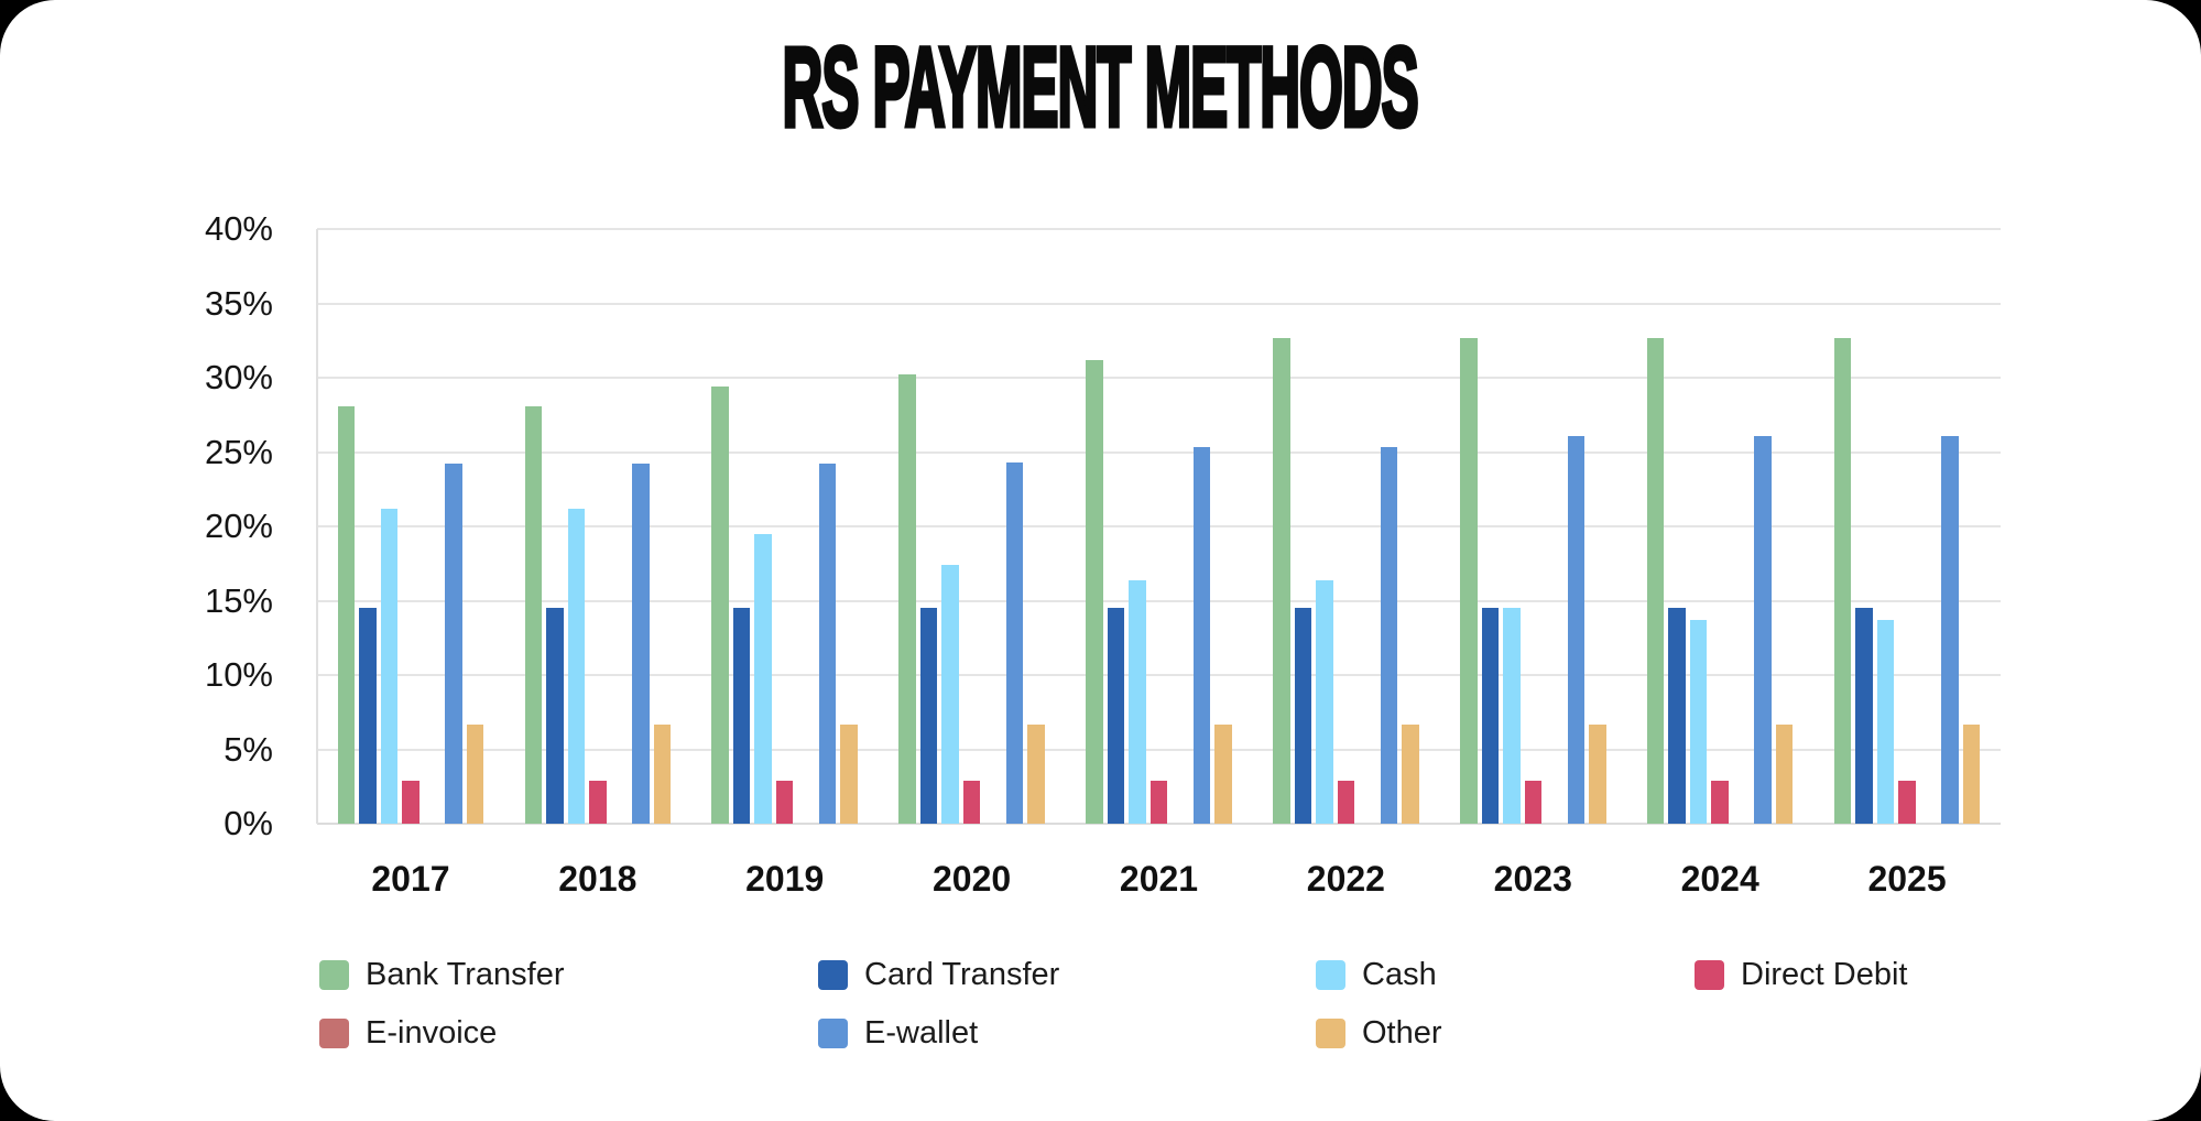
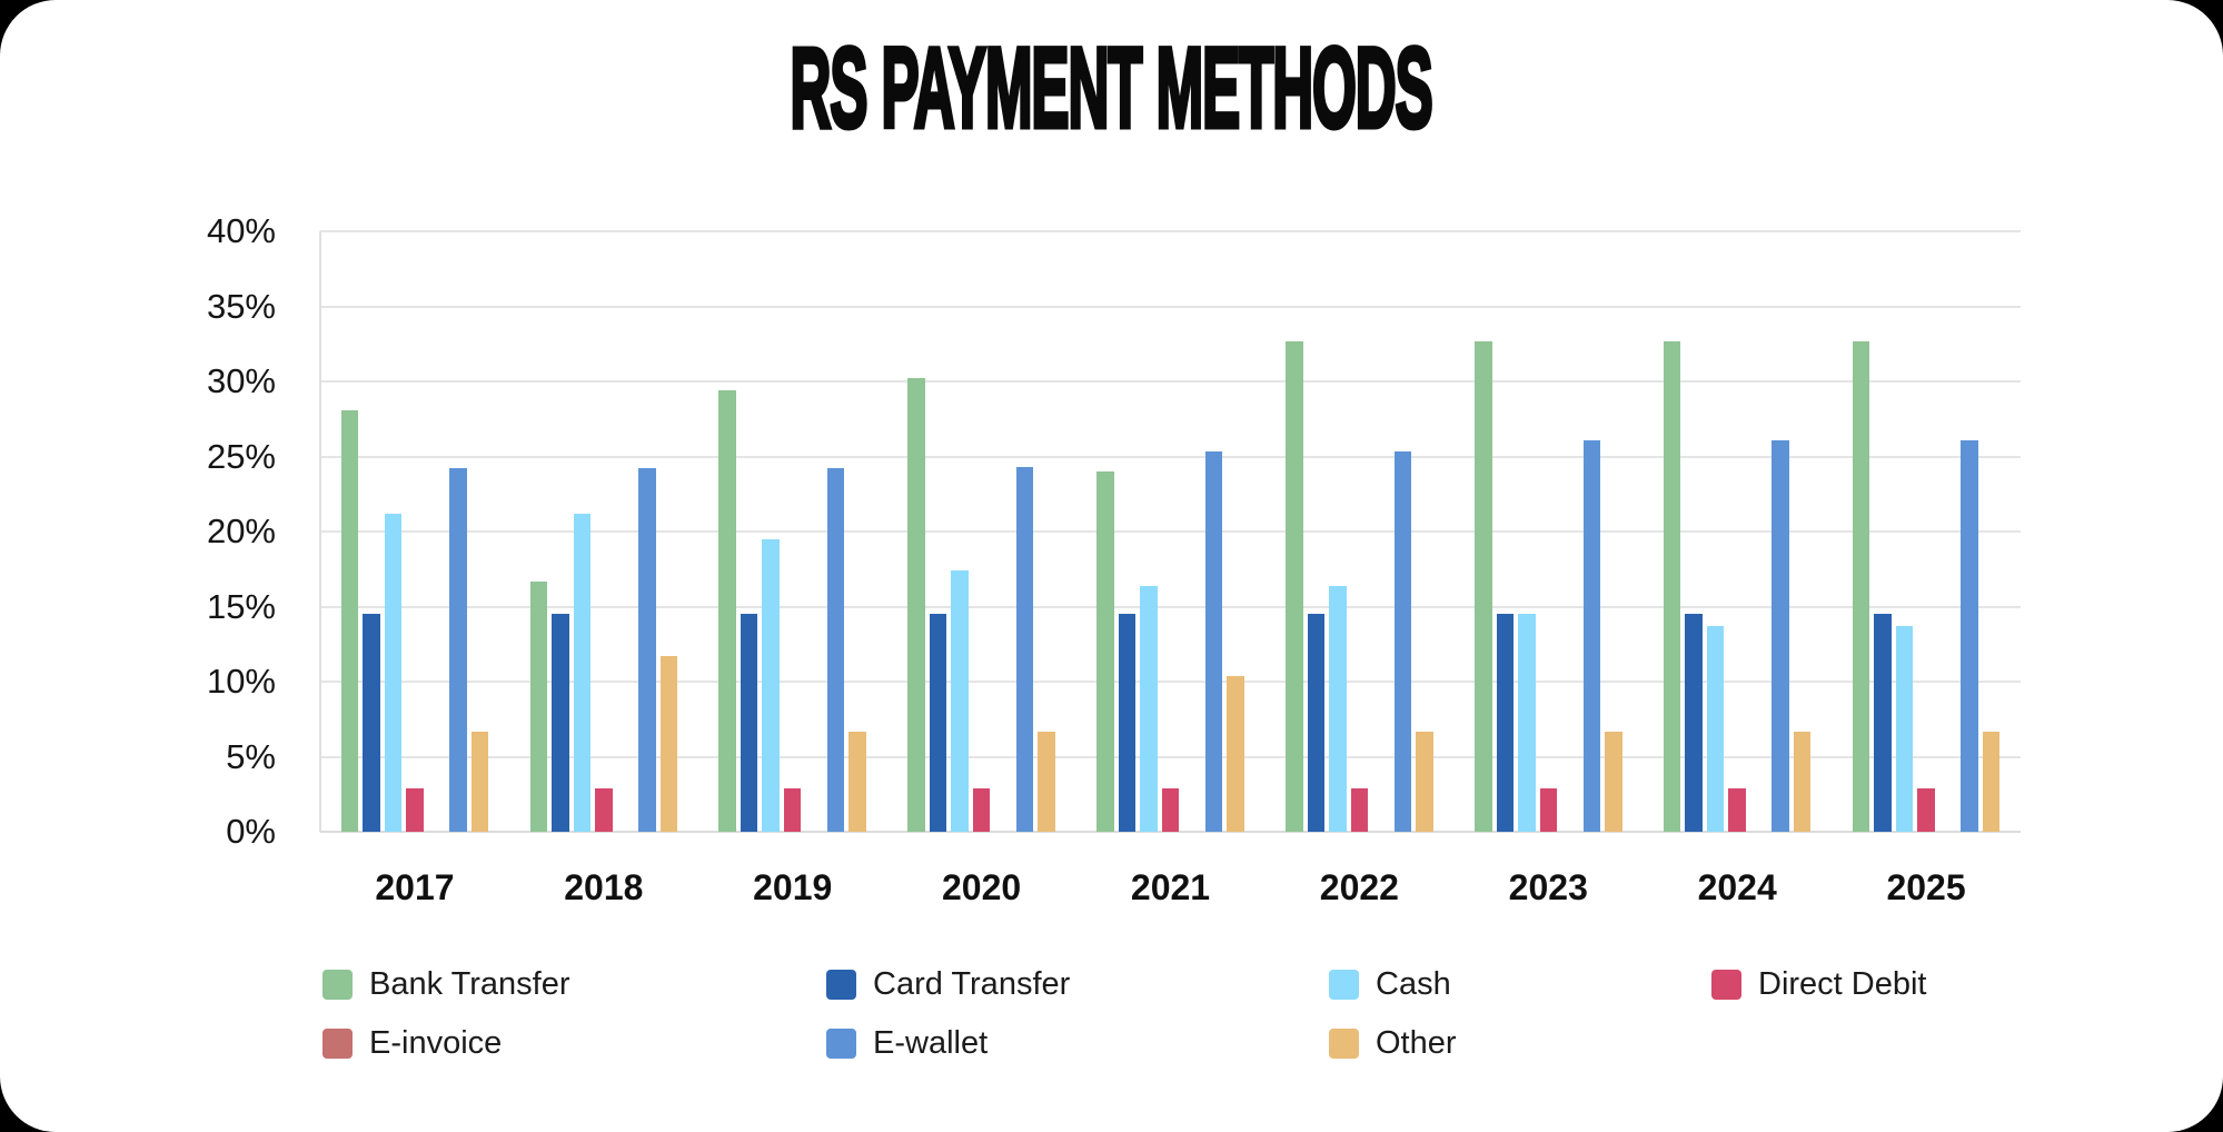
Bank Transfer/2018: 28.1% -> 16.7%
Other/2018: 6.7% -> 11.7%
Bank Transfer/2021: 31.2% -> 24.0%
Other/2021: 6.7% -> 10.4%
